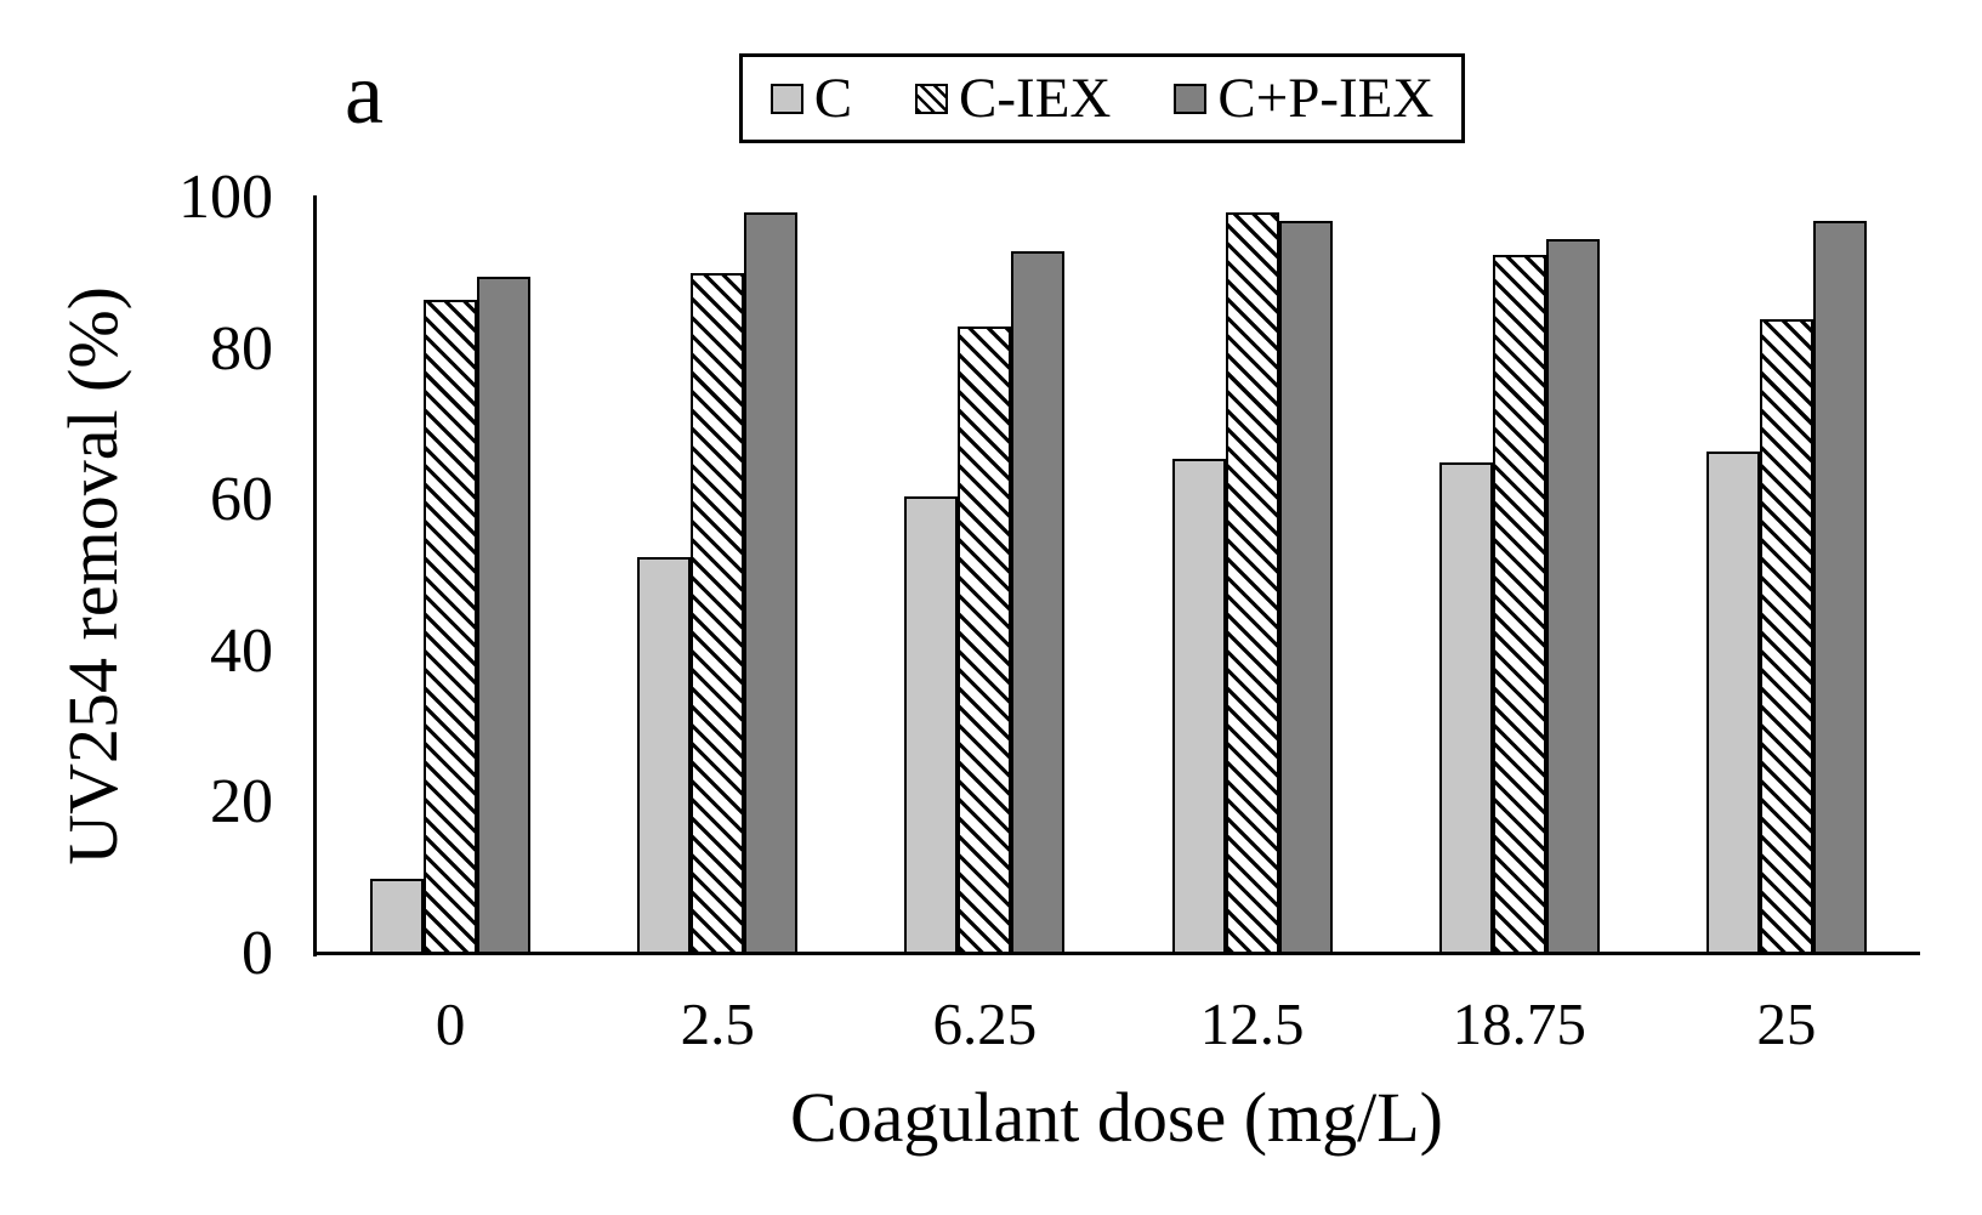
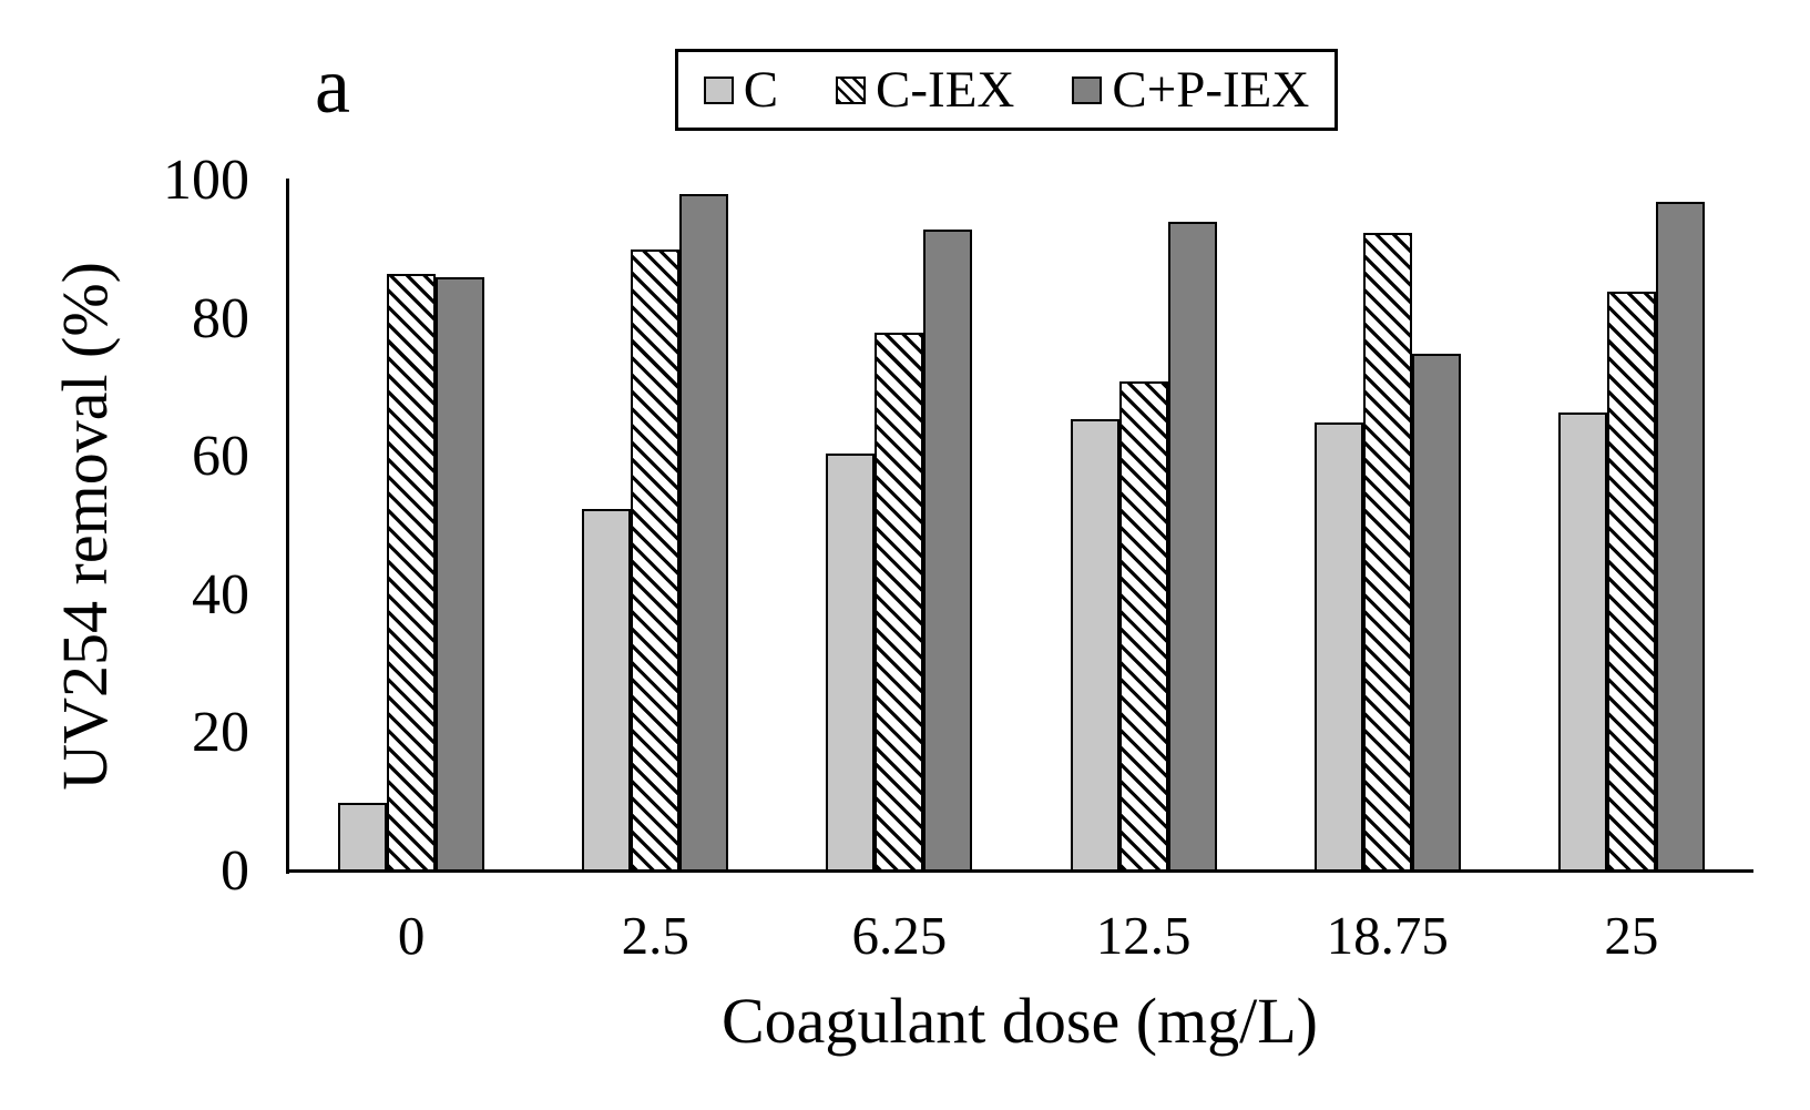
C+P-IEX/0: 90 -> 86
C-IEX/6.25: 83 -> 78
C-IEX/12.5: 98 -> 71
C+P-IEX/12.5: 97 -> 94
C+P-IEX/18.75: 94 -> 75
